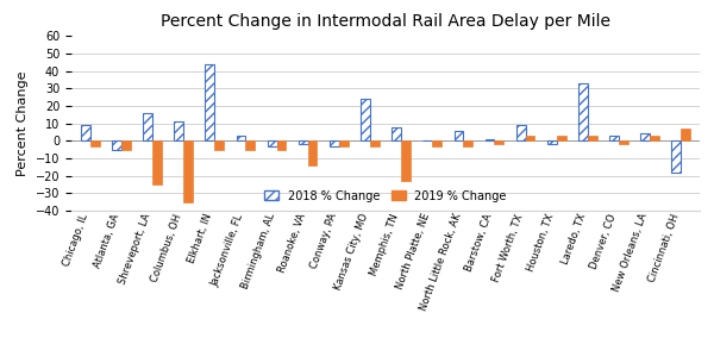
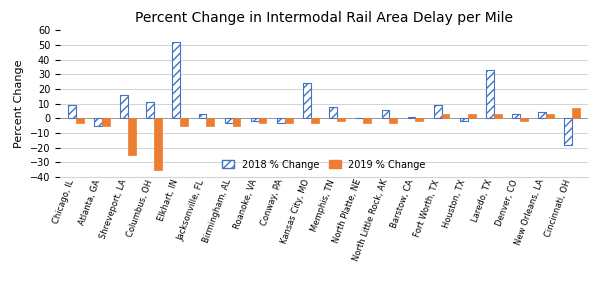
2018 % Change/Elkhart, IN: 44 -> 52
2019 % Change/Roanoke, VA: -14 -> -3
2019 % Change/Memphis, TN: -23 -> -2
